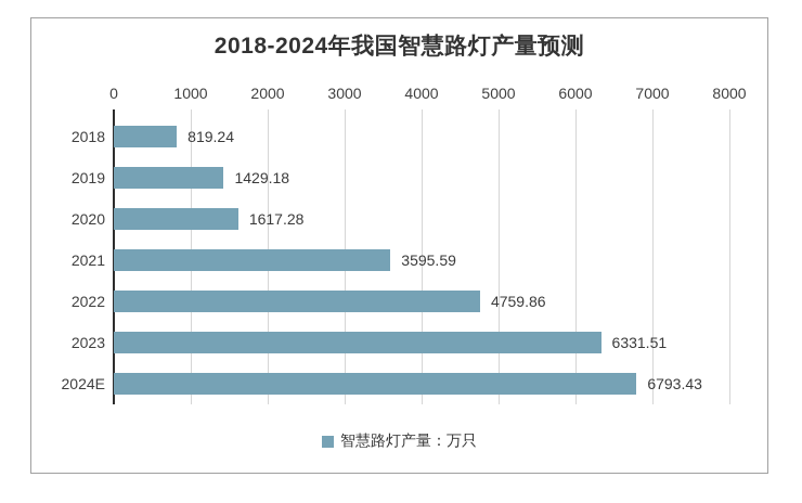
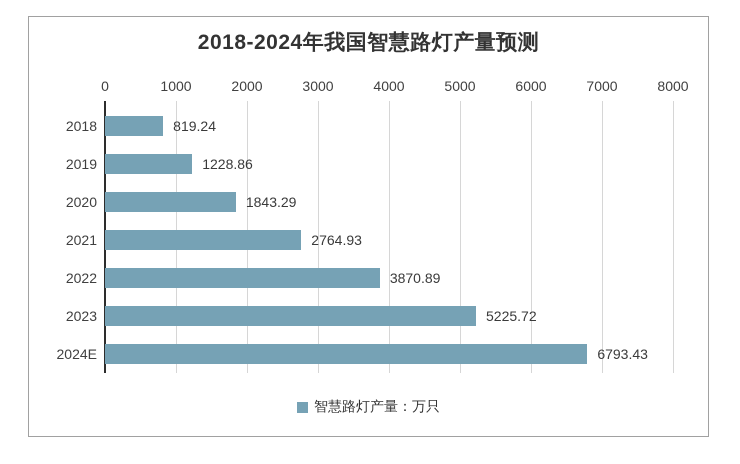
2019: 1429.18 -> 1228.86
2020: 1617.28 -> 1843.29
2021: 3595.59 -> 2764.93
2022: 4759.86 -> 3870.89
2023: 6331.51 -> 5225.72
